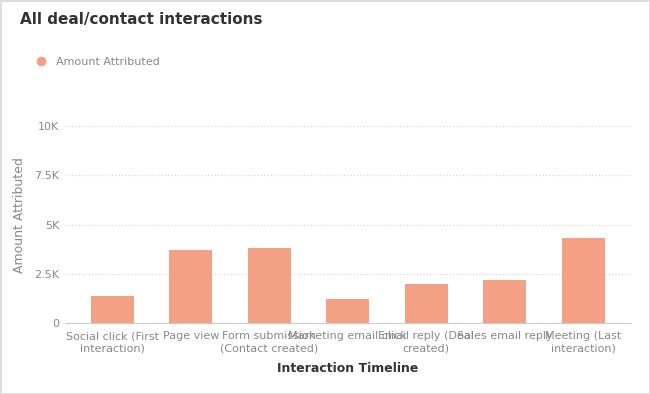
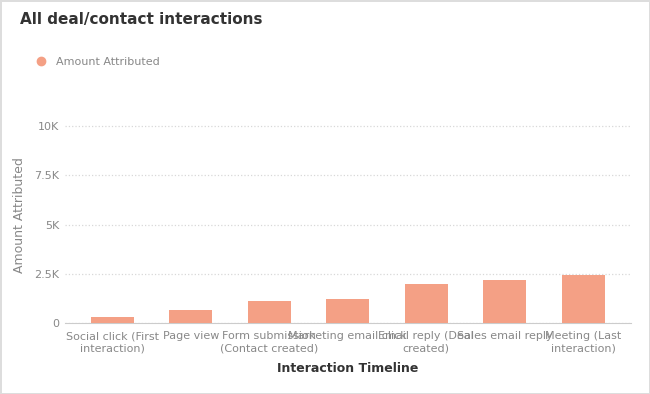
Social click (First interaction): 1.4K -> 0.3K
Page view: 3.7K -> 0.7K
Form submission (Contact created): 3.8K -> 1.1K
Meeting (Last interaction): 4.3K -> 2.4K
